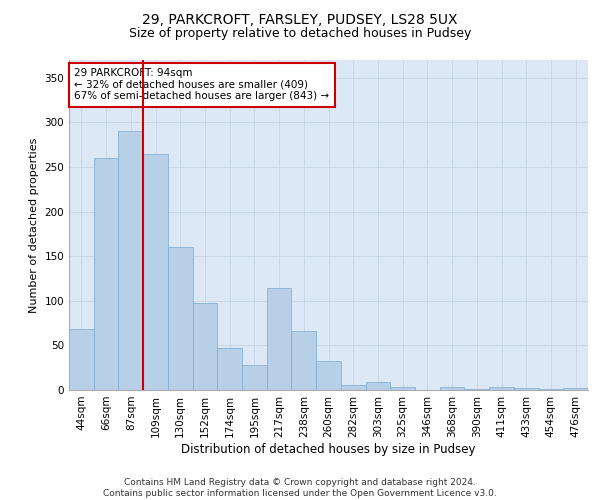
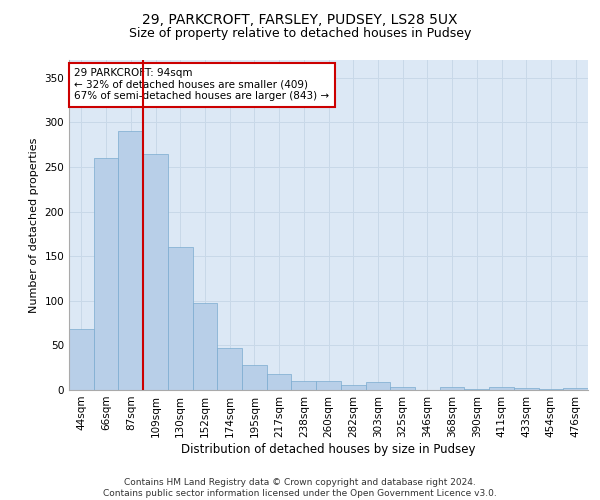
217sqm: 114 -> 18
238sqm: 66 -> 10
260sqm: 32 -> 10
